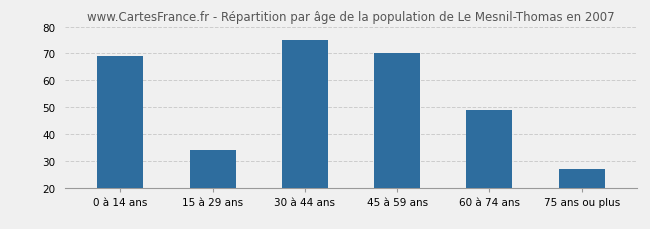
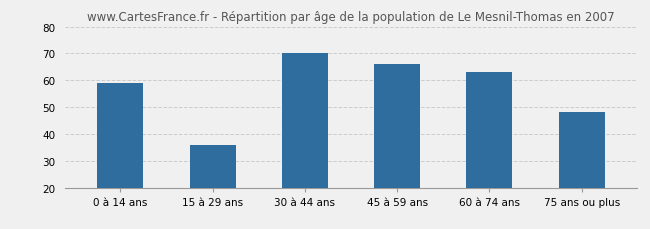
0 à 14 ans: 69 -> 59
15 à 29 ans: 34 -> 36
30 à 44 ans: 75 -> 70
45 à 59 ans: 70 -> 66
60 à 74 ans: 49 -> 63
75 ans ou plus: 27 -> 48
